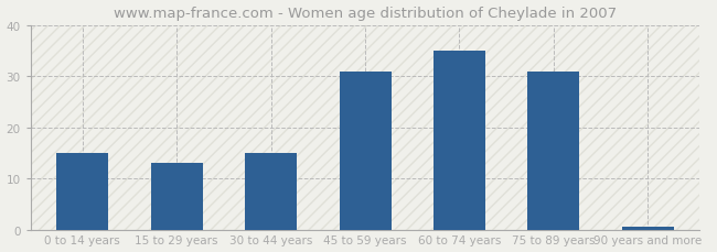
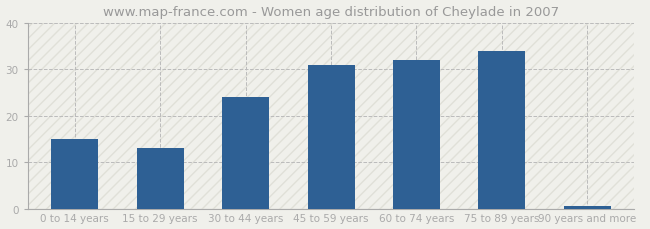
30 to 44 years: 15.0 -> 24.0
60 to 74 years: 35.0 -> 32.0
75 to 89 years: 31.0 -> 34.0
